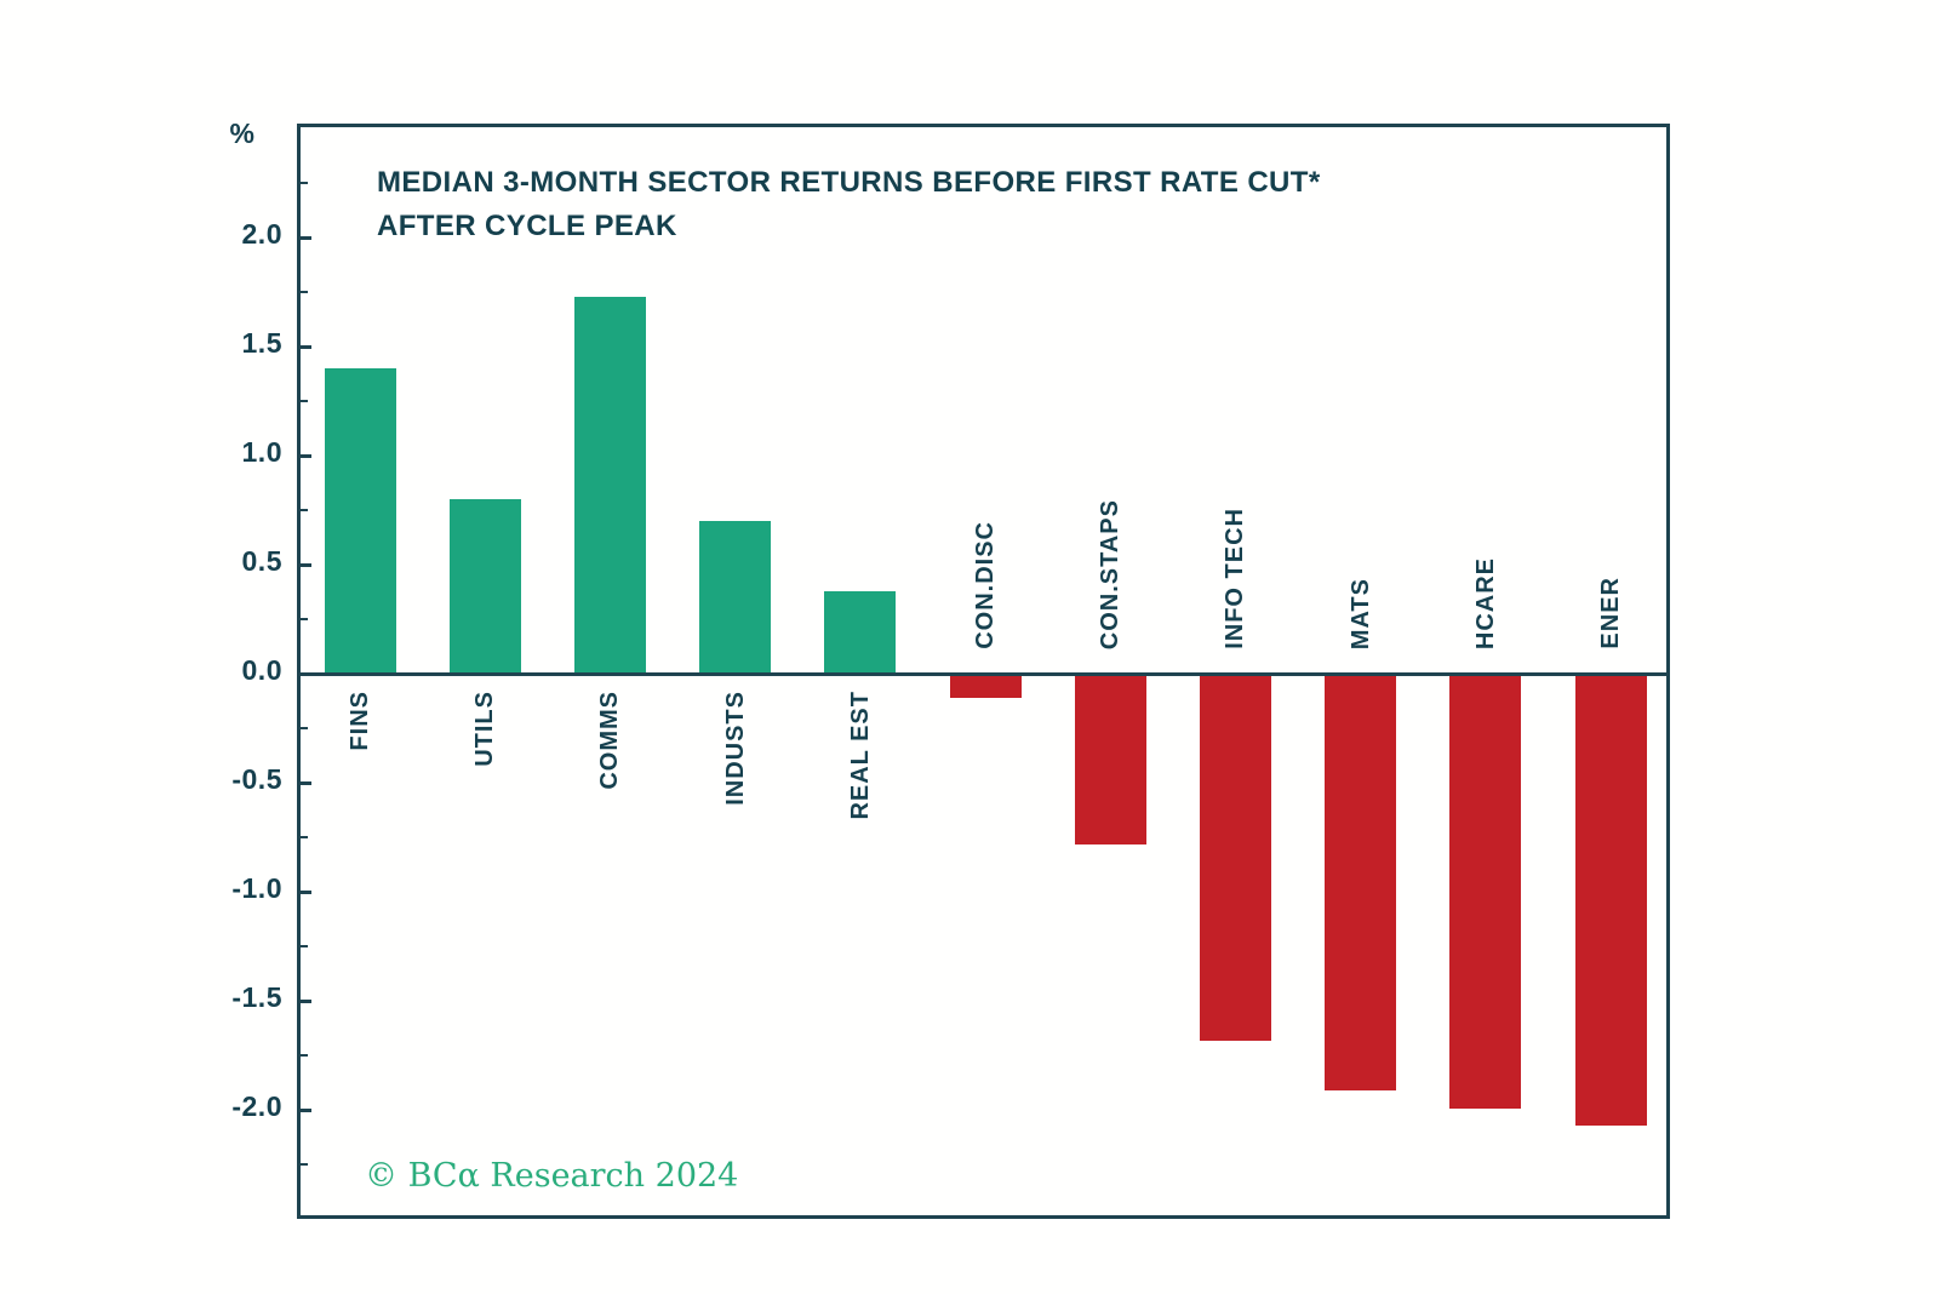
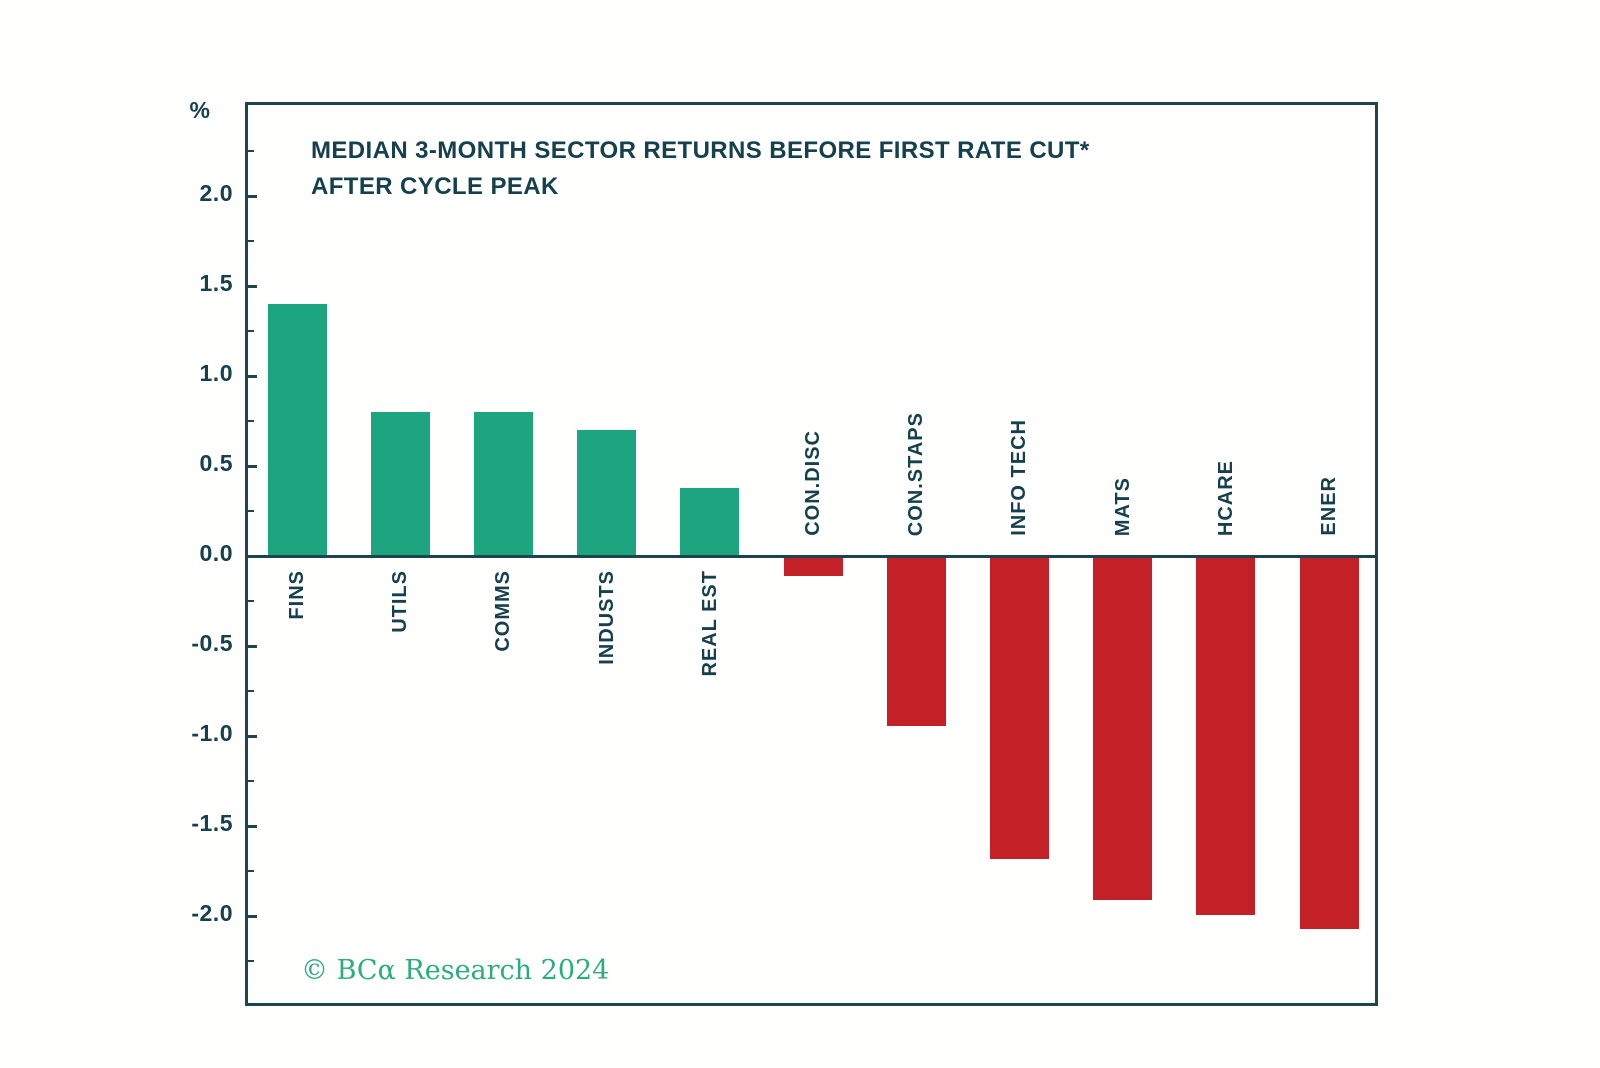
COMMS: 1.73 -> 0.80
CON.STAPS: -0.78 -> -0.94
